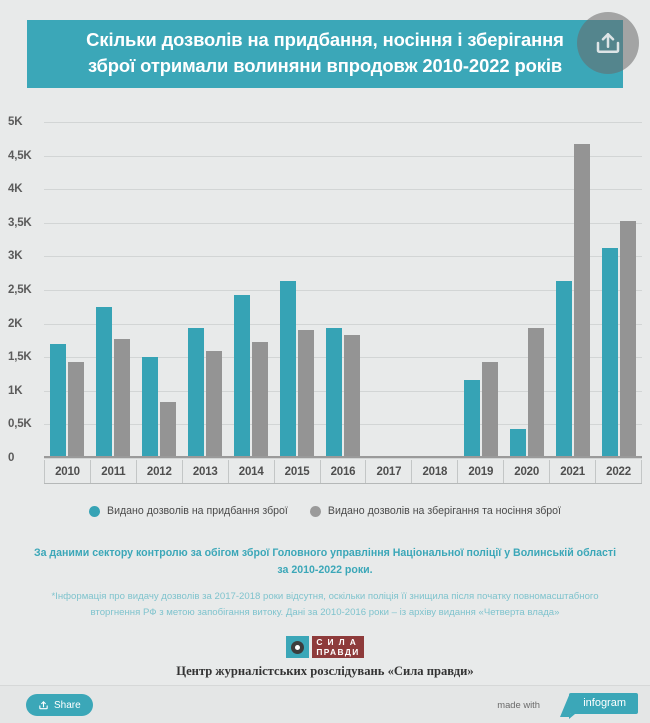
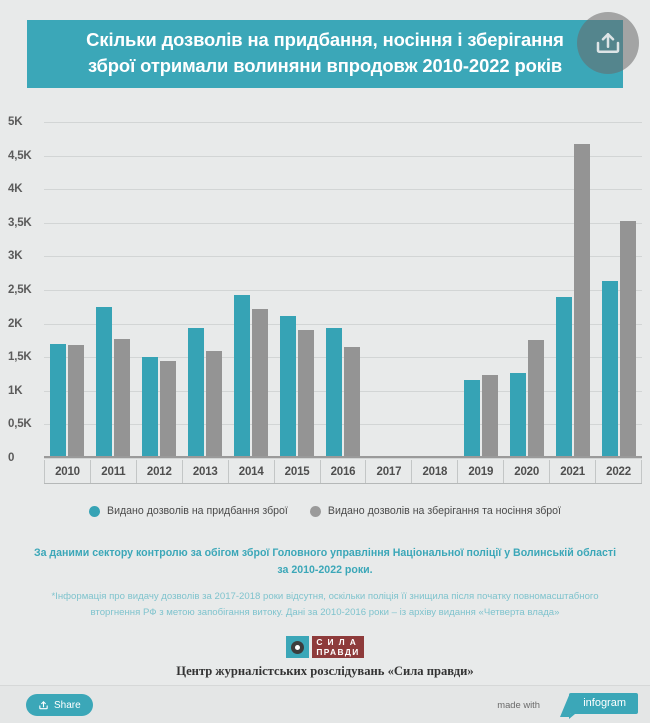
Видано дозволів на зберігання та носіння зброї/2010: 1.4K -> 1.6K
Видано дозволів на зберігання та носіння зброї/2012: 0.8K -> 1.4K
Видано дозволів на зберігання та носіння зброї/2014: 1.7K -> 2.2K
Видано дозволів на придбання зброї/2015: 2.6K -> 2.1K
Видано дозволів на зберігання та носіння зброї/2016: 1.8K -> 1.6K
Видано дозволів на зберігання та носіння зброї/2019: 1.4K -> 1.2K
Видано дозволів на придбання зброї/2020: 0.4K -> 1.2K
Видано дозволів на зберігання та носіння зброї/2020: 1.9K -> 1.7K
Видано дозволів на придбання зброї/2021: 2.6K -> 2.4K
Видано дозволів на придбання зброї/2022: 3.1K -> 2.6K
